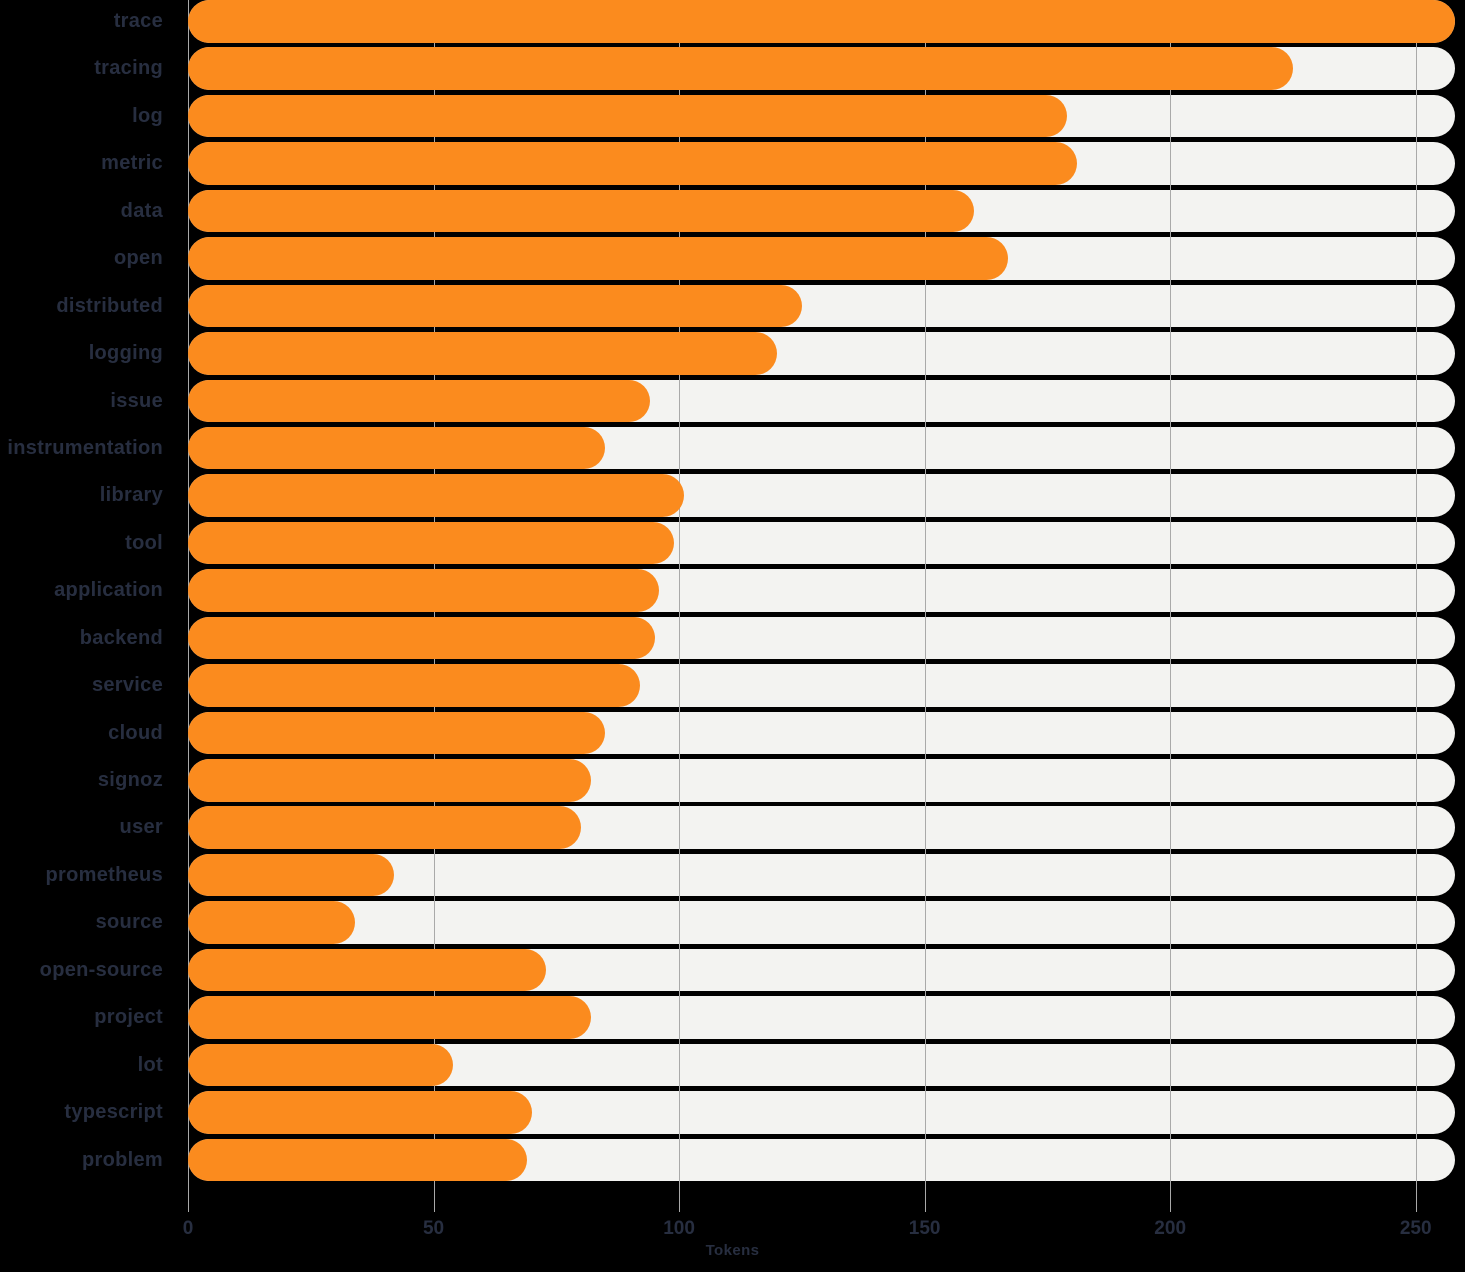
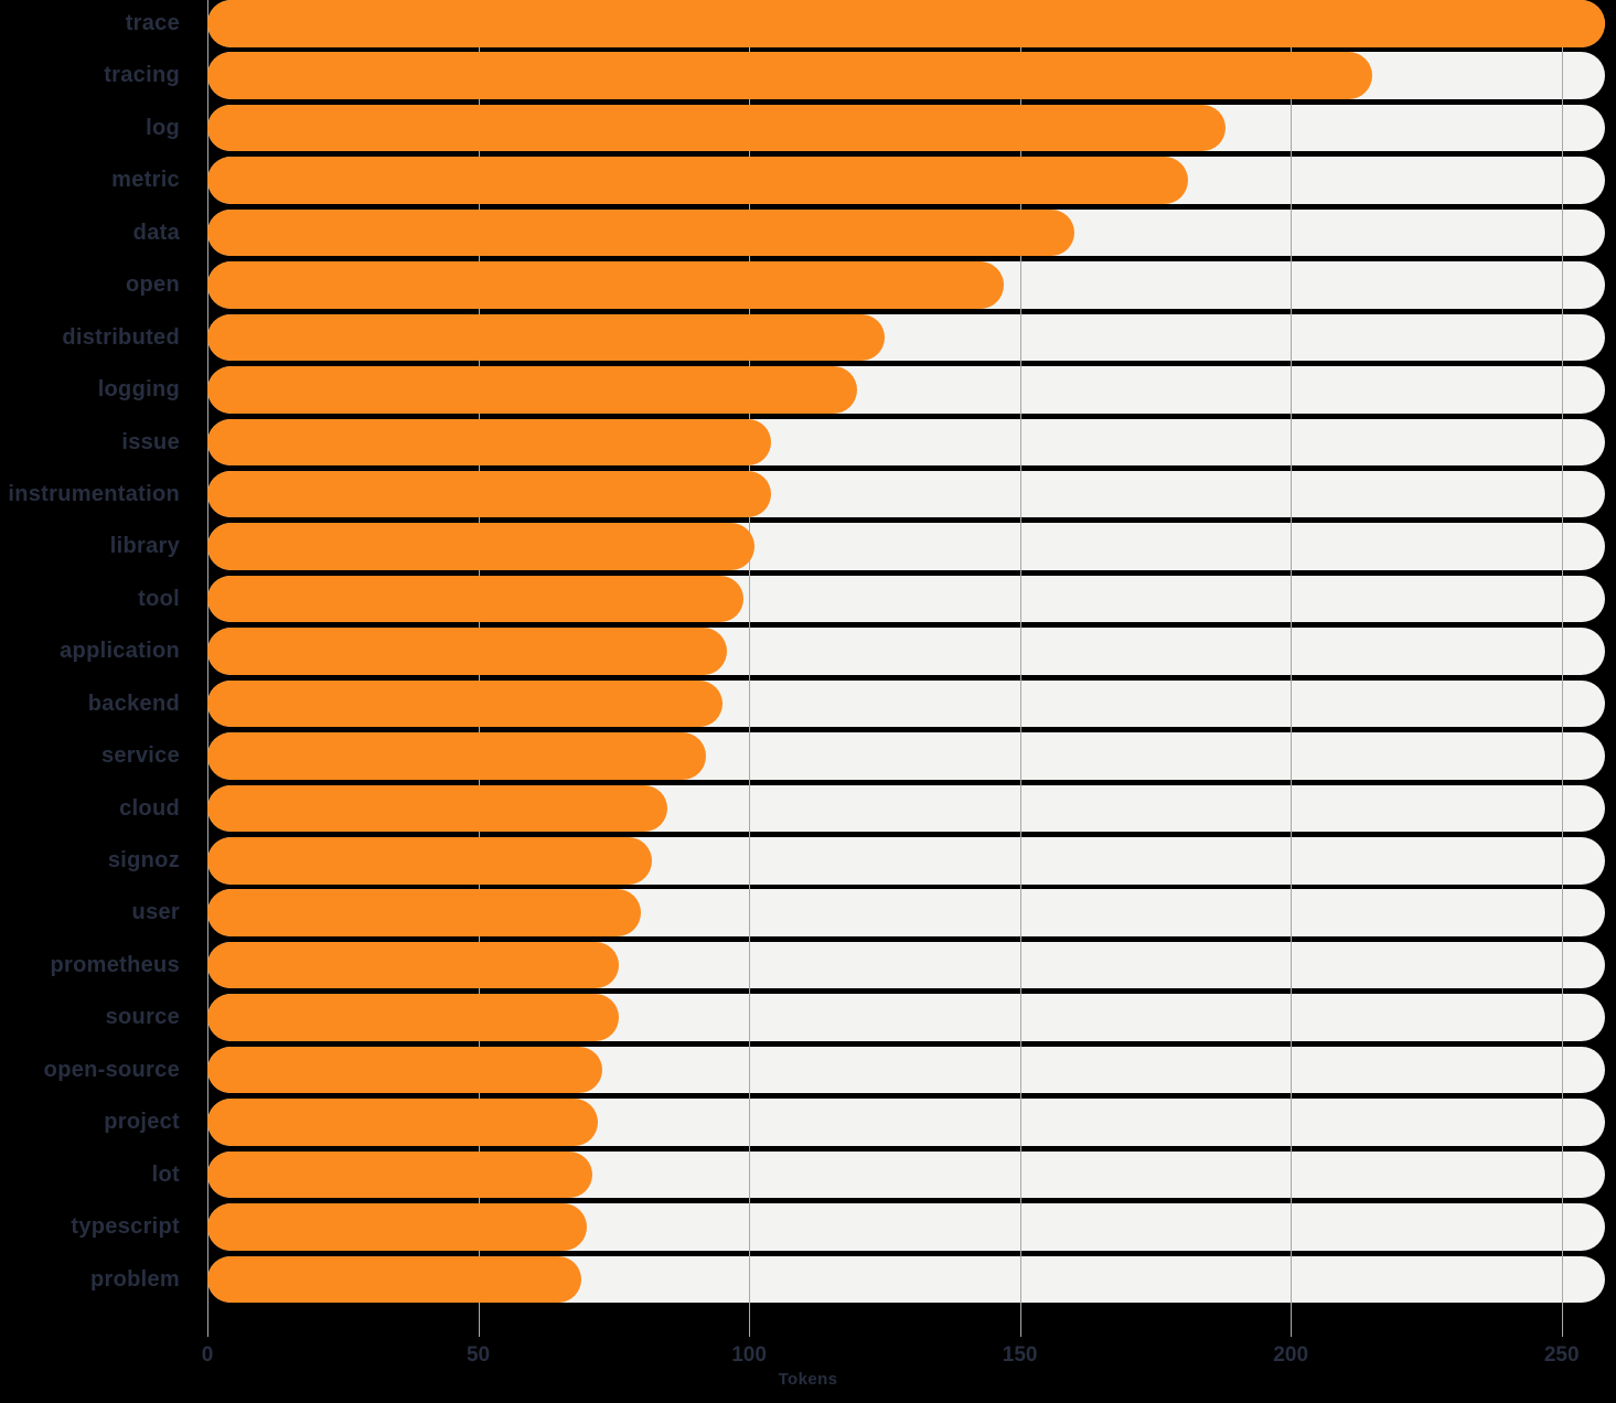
tracing: 225 -> 215
log: 179 -> 188
open: 167 -> 147
issue: 94 -> 104
instrumentation: 85 -> 104
prometheus: 42 -> 76
source: 34 -> 76
project: 82 -> 72
lot: 54 -> 71
